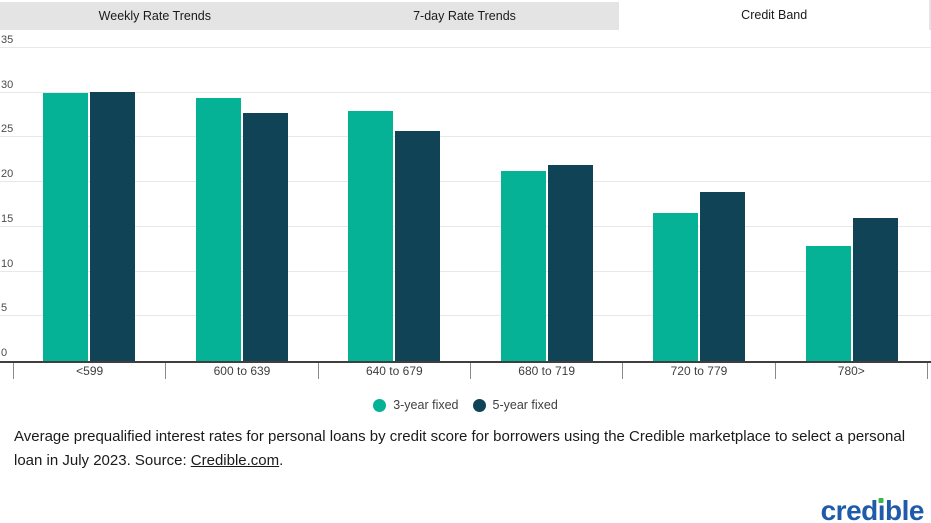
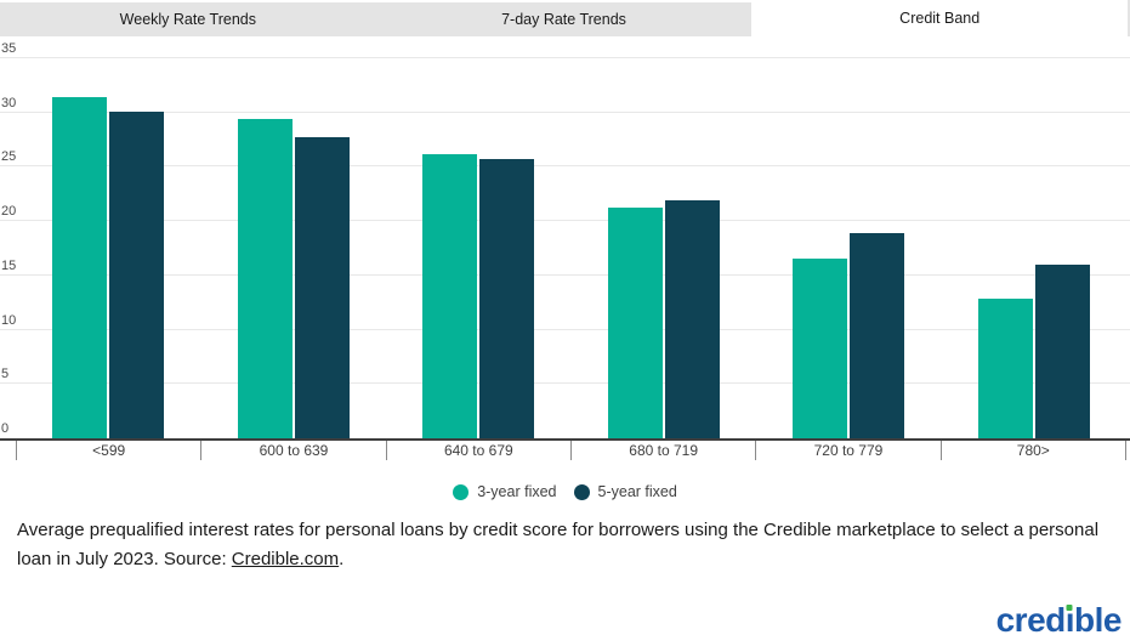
3-year fixed/<599: 30 -> 31
3-year fixed/640 to 679: 28 -> 26
